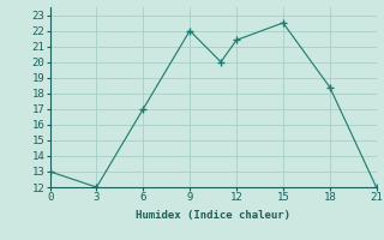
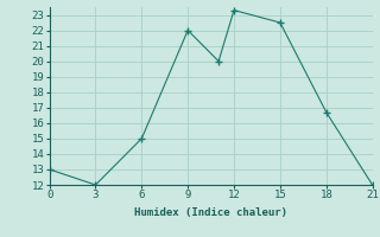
6: 17.0 -> 15.0
12: 21.4 -> 23.3
18: 18.4 -> 16.7
